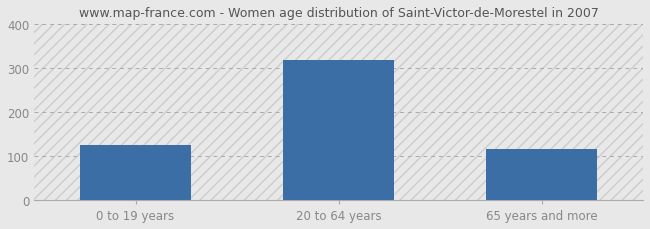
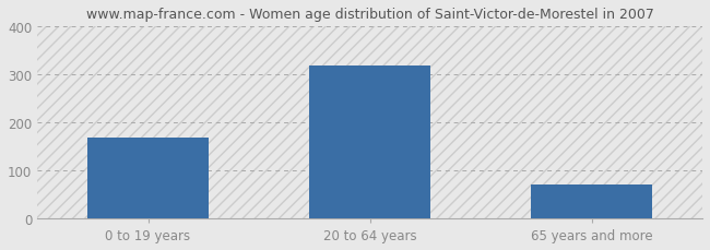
0 to 19 years: 125 -> 168
65 years and more: 115 -> 70
